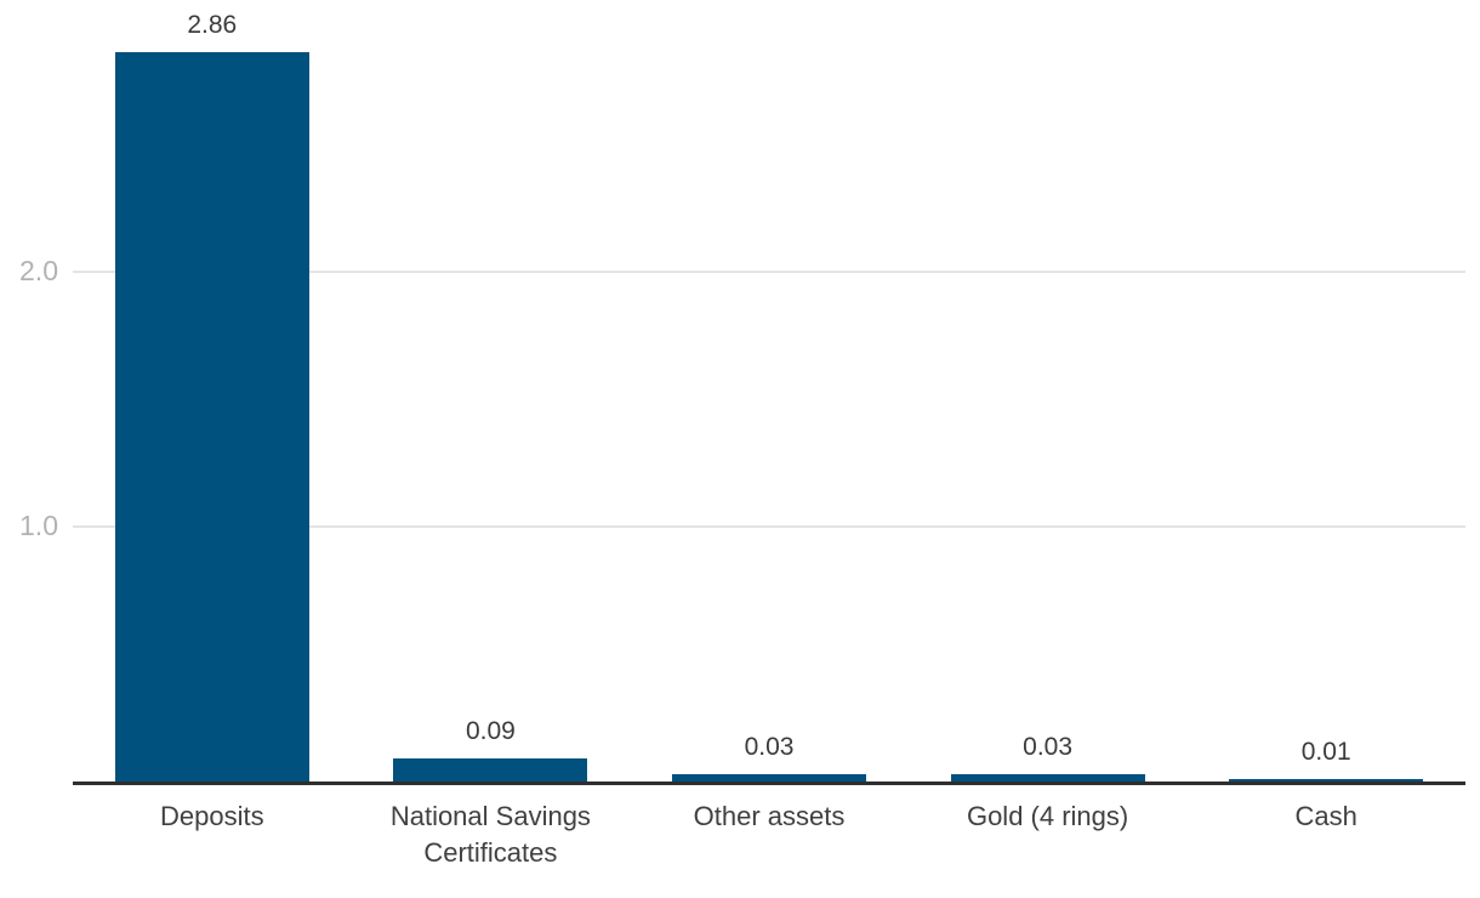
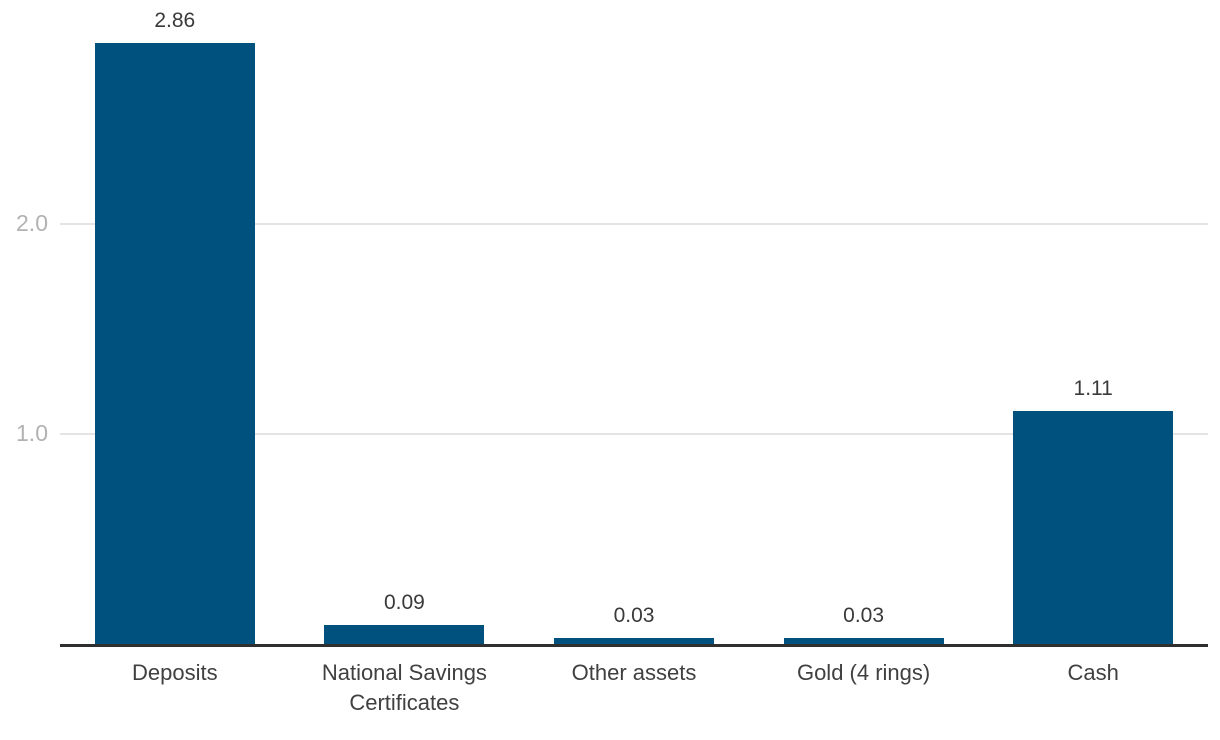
Cash: 0.01 -> 1.11
